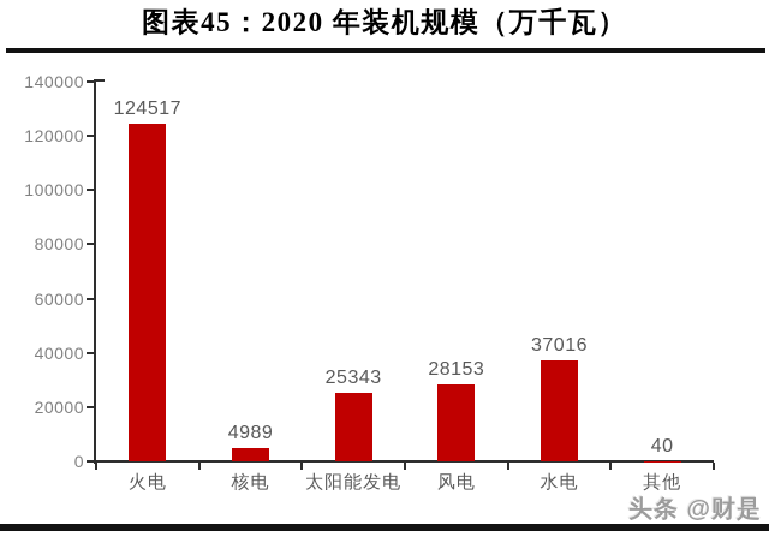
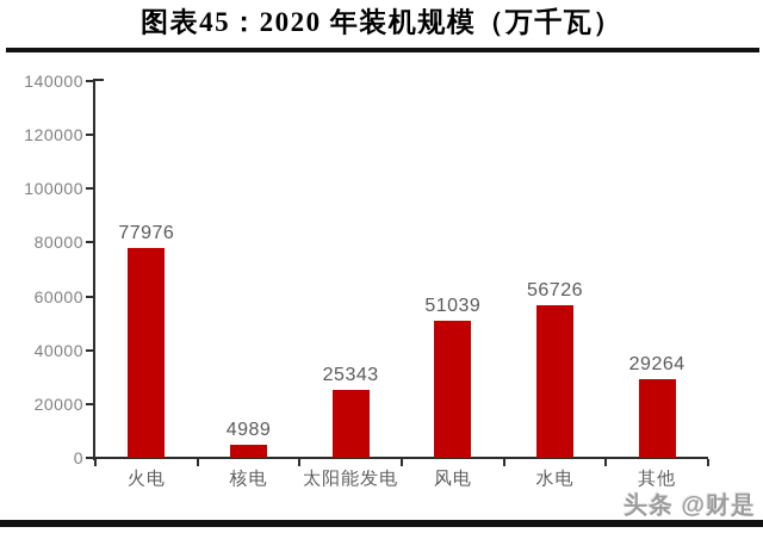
火电: 124517 -> 77976
风电: 28153 -> 51039
水电: 37016 -> 56726
其他: 40 -> 29264
